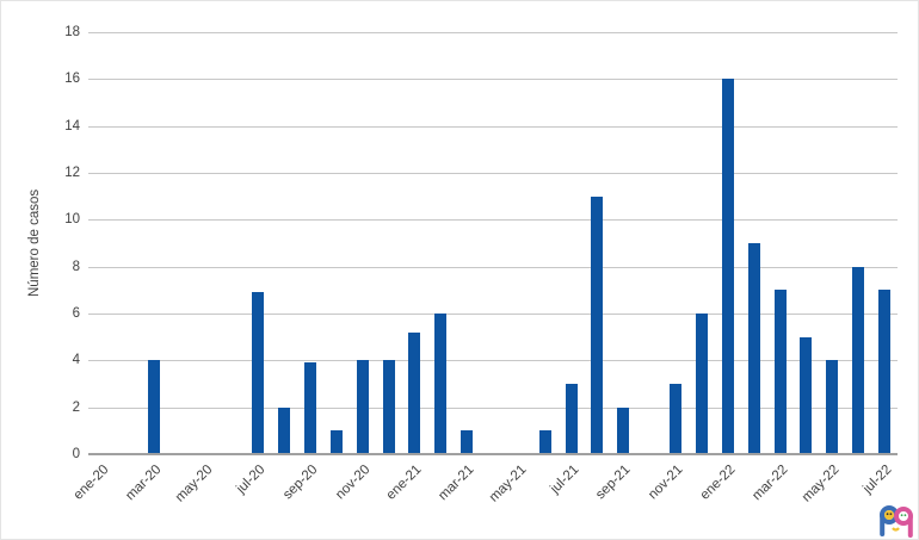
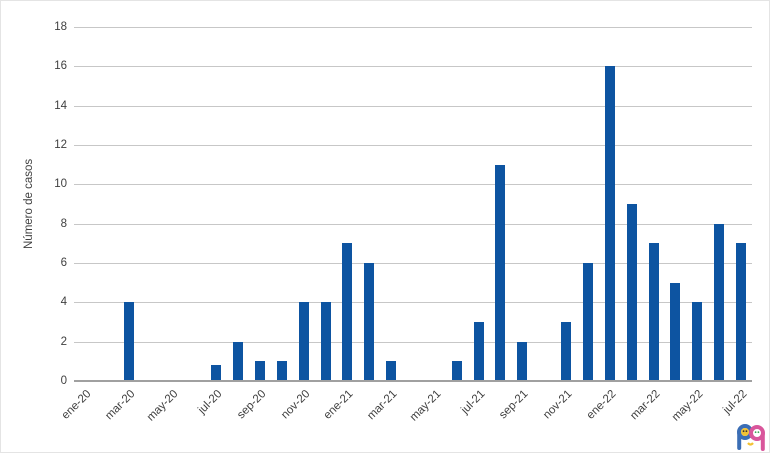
jul-20: 6.9 -> 0.8
sep-20: 3.9 -> 1.0
ene-21: 5.2 -> 7.0
